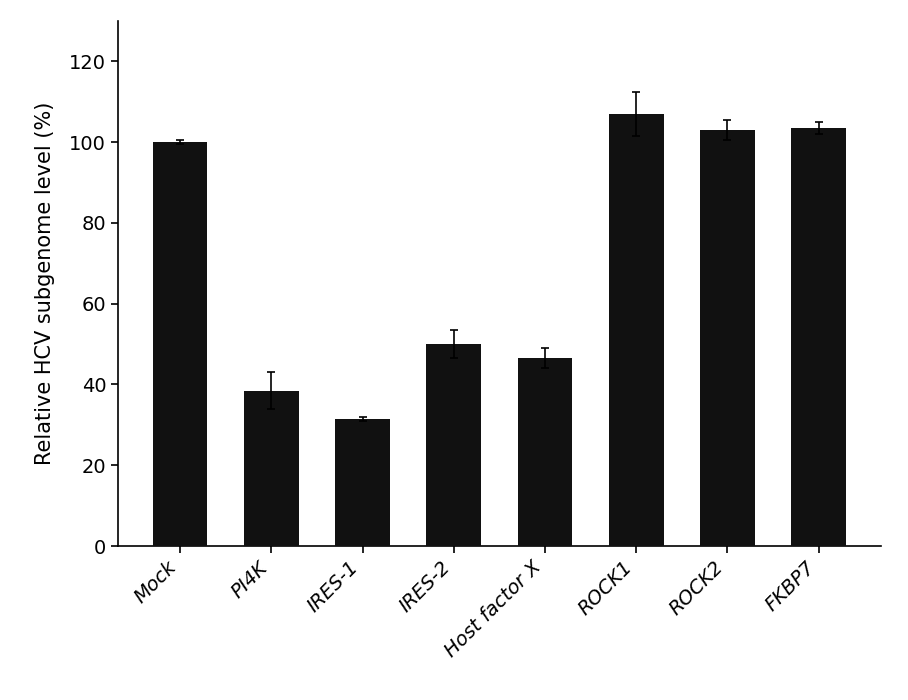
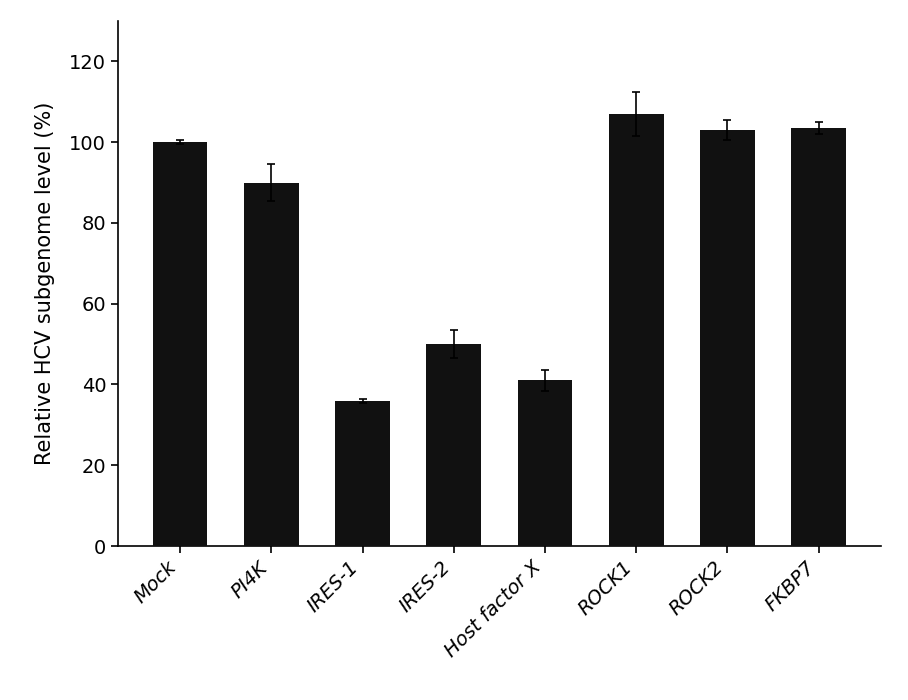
PI4K: 38.5 -> 90.0
IRES-1: 31.5 -> 36.0
Host factor X: 46.5 -> 41.0
